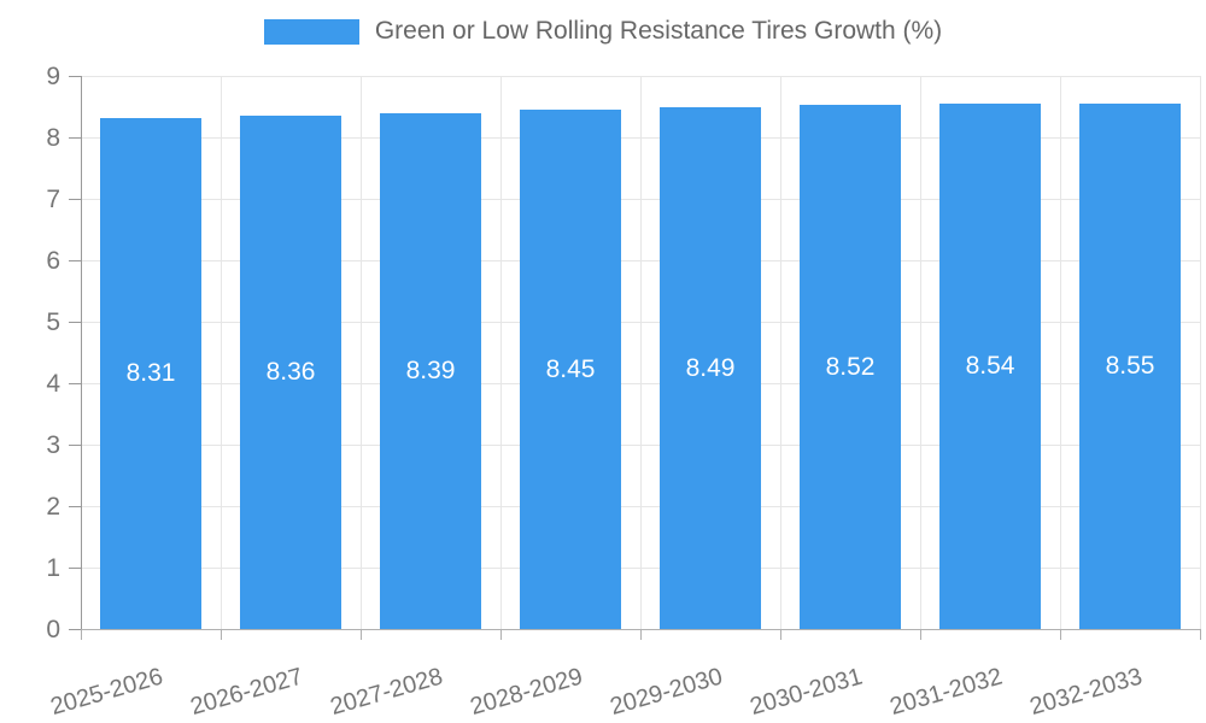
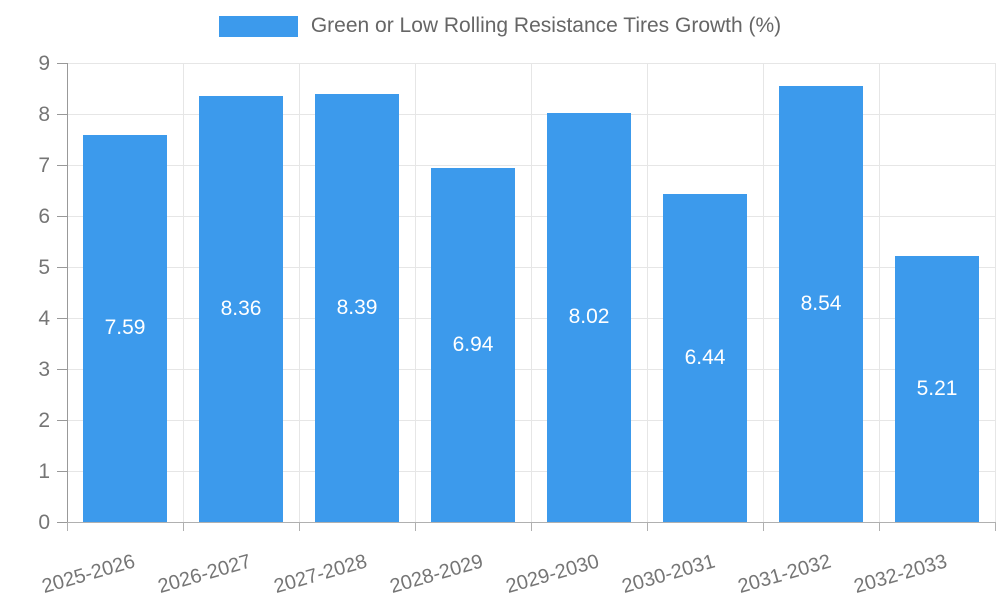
2025-2026: 8.31 -> 7.59
2028-2029: 8.45 -> 6.94
2029-2030: 8.49 -> 8.02
2030-2031: 8.52 -> 6.44
2032-2033: 8.55 -> 5.21
